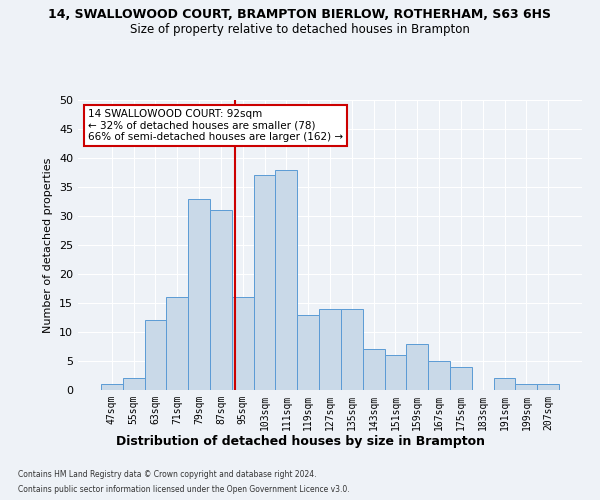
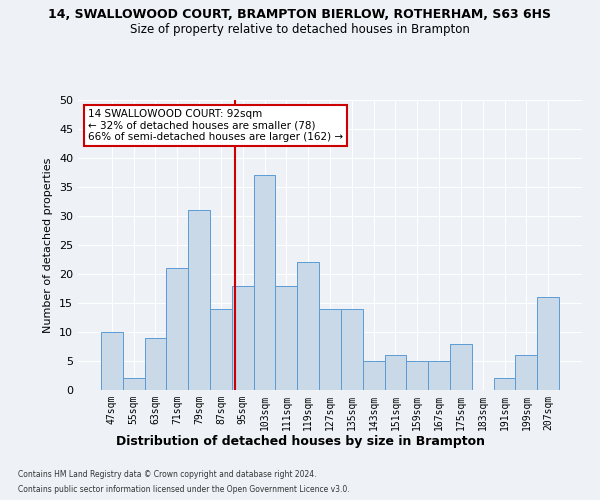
47sqm: 1 -> 10
63sqm: 12 -> 9
71sqm: 16 -> 21
79sqm: 33 -> 31
87sqm: 31 -> 14
95sqm: 16 -> 18
111sqm: 38 -> 18
119sqm: 13 -> 22
143sqm: 7 -> 5
159sqm: 8 -> 5
175sqm: 4 -> 8
199sqm: 1 -> 6
207sqm: 1 -> 16
